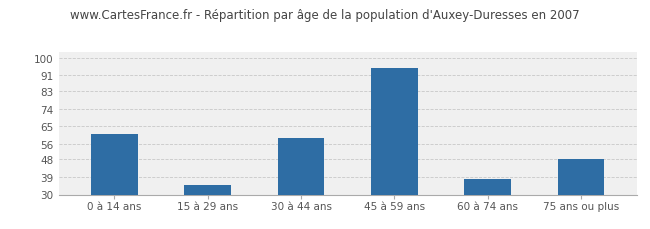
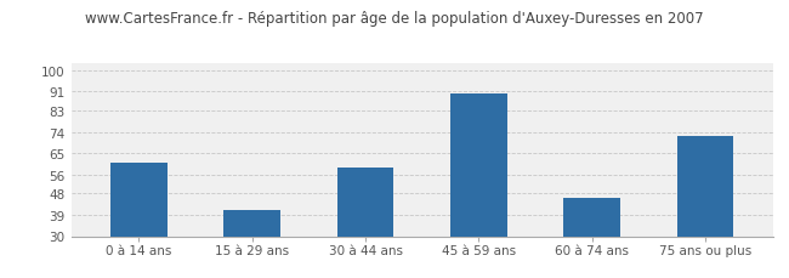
15 à 29 ans: 35 -> 41
45 à 59 ans: 95 -> 90
60 à 74 ans: 38 -> 46
75 ans ou plus: 48 -> 72
